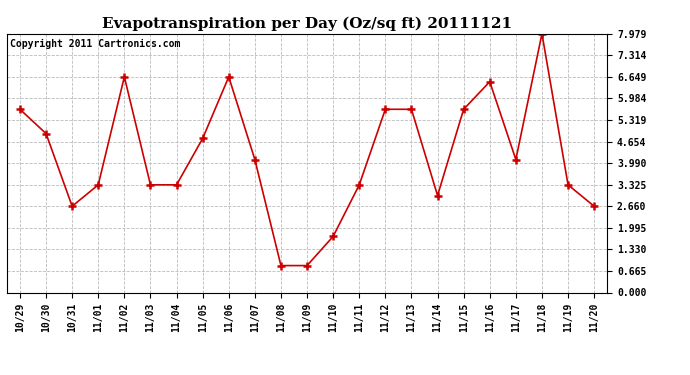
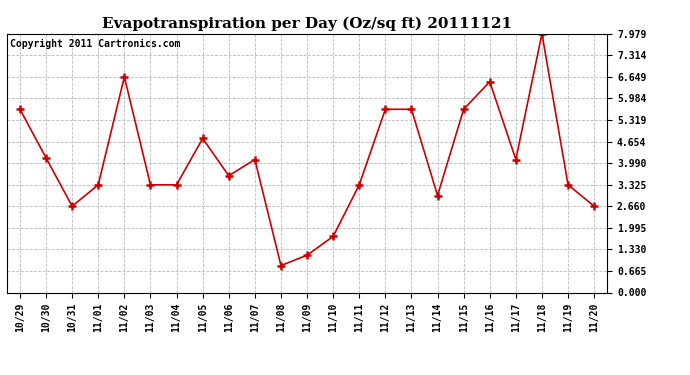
10/30: 4.90 -> 4.15
11/06: 6.65 -> 3.60
11/09: 0.83 -> 1.15
